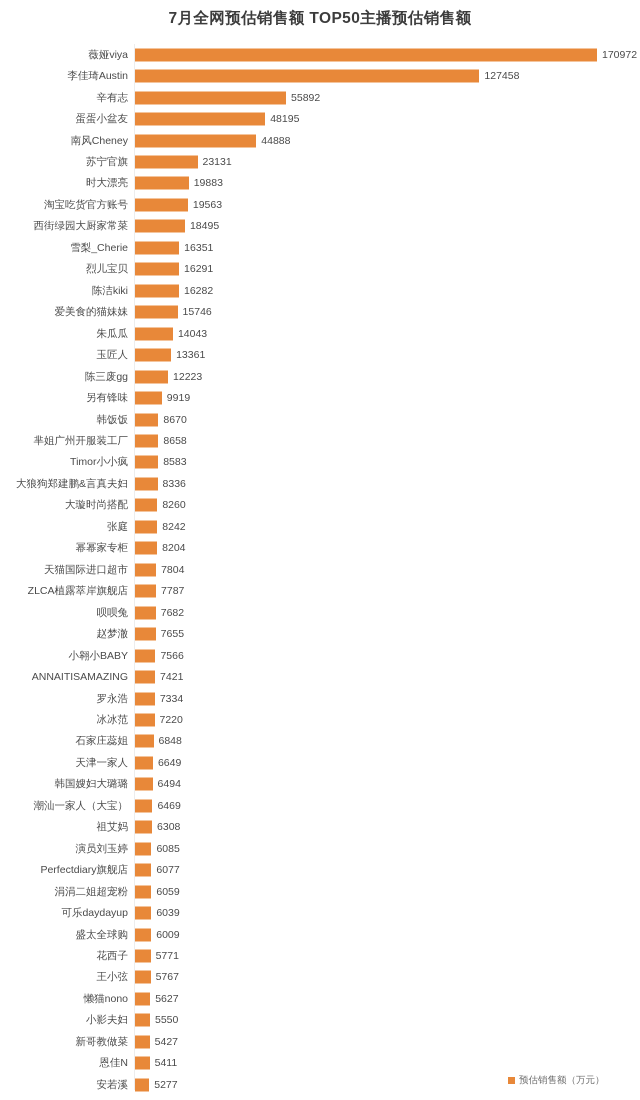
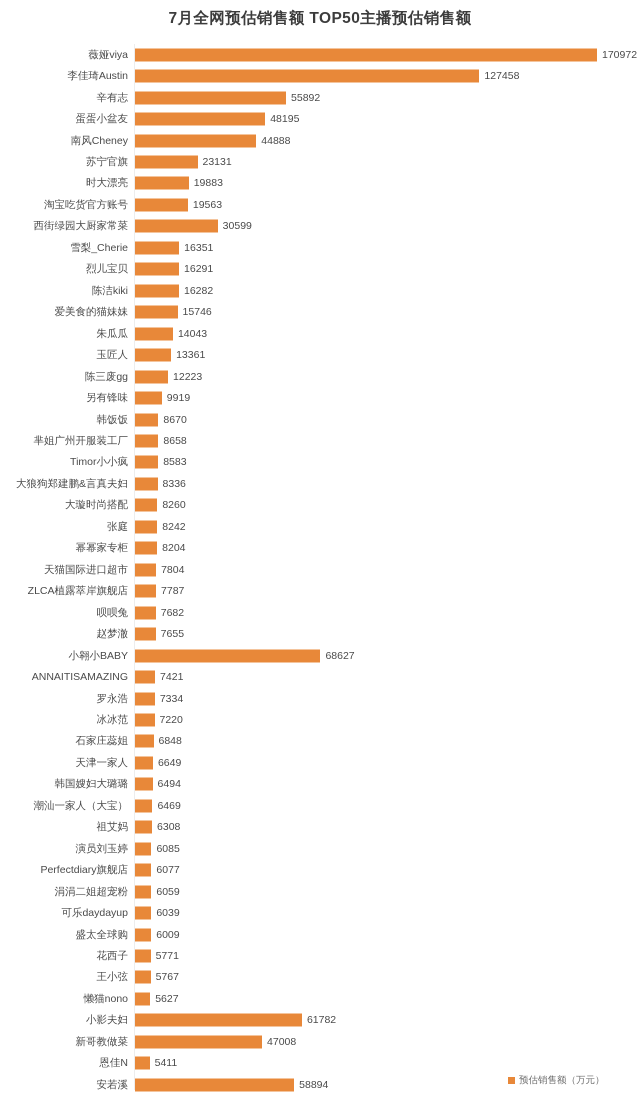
西街绿园大厨家常菜: 18495 -> 30599
小翱小BABY: 7566 -> 68627
小影夫妇: 5550 -> 61782
新哥教做菜: 5427 -> 47008
安若溪: 5277 -> 58894
